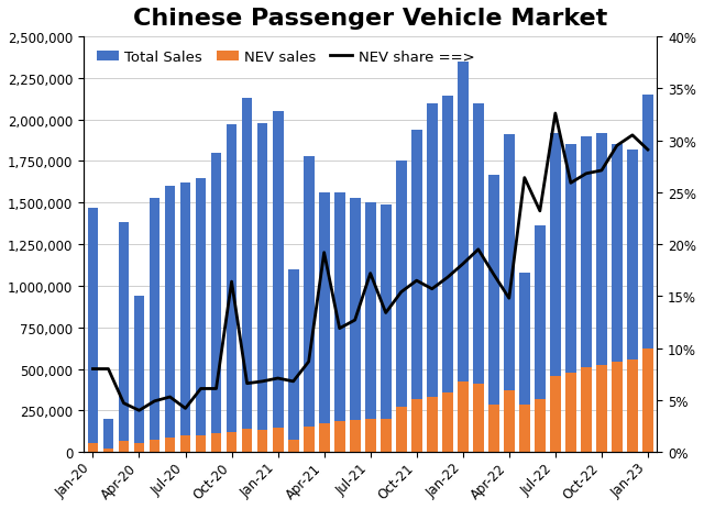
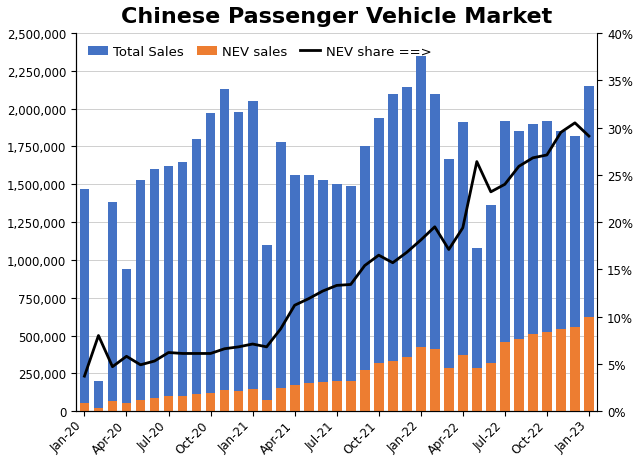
NEV share ==>/Jan-20: 8.0% -> 3.7%
NEV share ==>/Apr-20: 4.0% -> 5.8%
NEV share ==>/Jul-20: 4.2% -> 6.2%
NEV share ==>/Oct-20: 16.4% -> 6.1%
NEV share ==>/Apr-21: 19.2% -> 11.2%
NEV share ==>/Jul-21: 17.2% -> 13.3%
NEV share ==>/Apr-22: 14.8% -> 19.4%
NEV share ==>/Jul-22: 32.6% -> 24.0%
